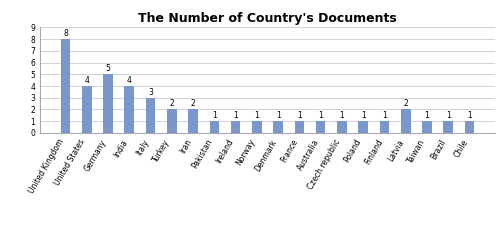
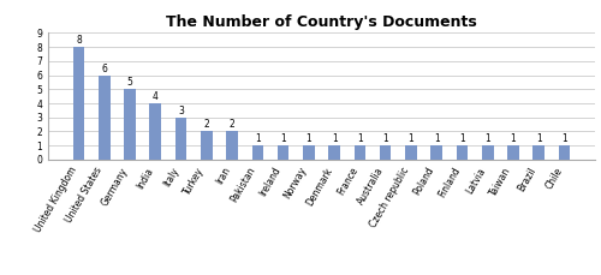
United States: 4 -> 6
Latvia: 2 -> 1
